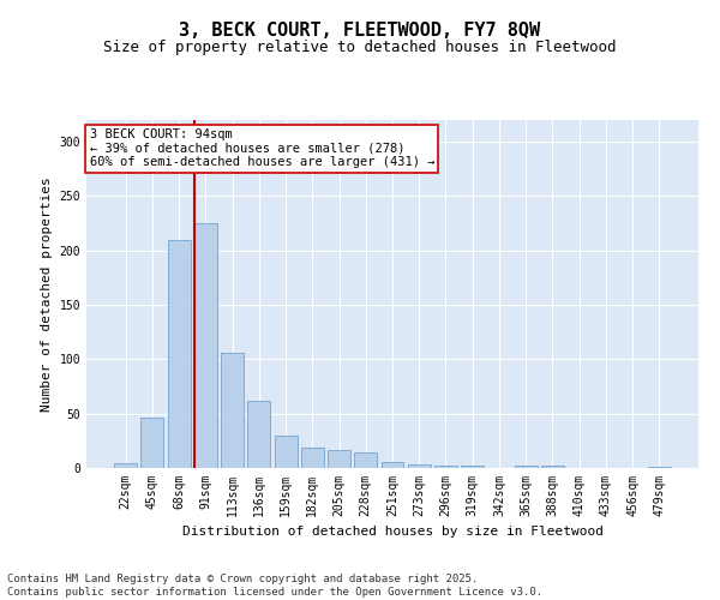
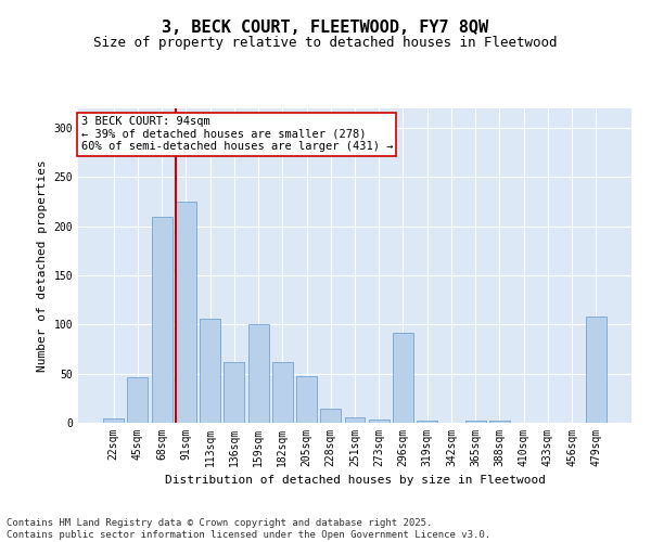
159sqm: 30 -> 100
182sqm: 19 -> 62
205sqm: 17 -> 48
296sqm: 2 -> 92
479sqm: 1 -> 108
